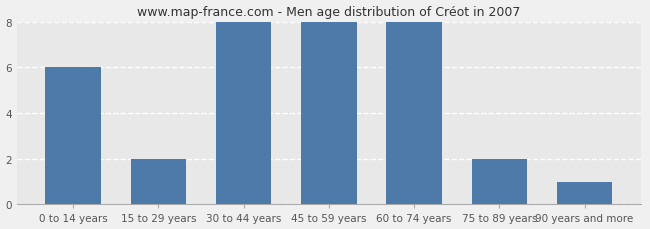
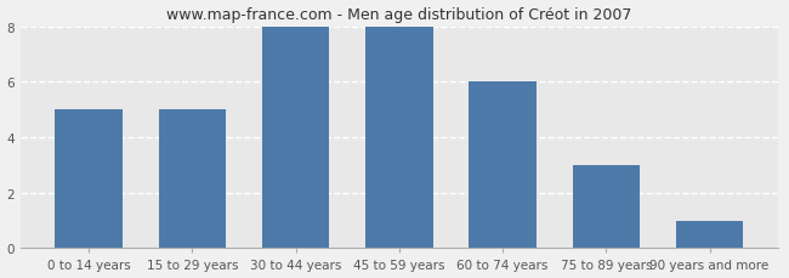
0 to 14 years: 6 -> 5
15 to 29 years: 2 -> 5
60 to 74 years: 8 -> 6
75 to 89 years: 2 -> 3
